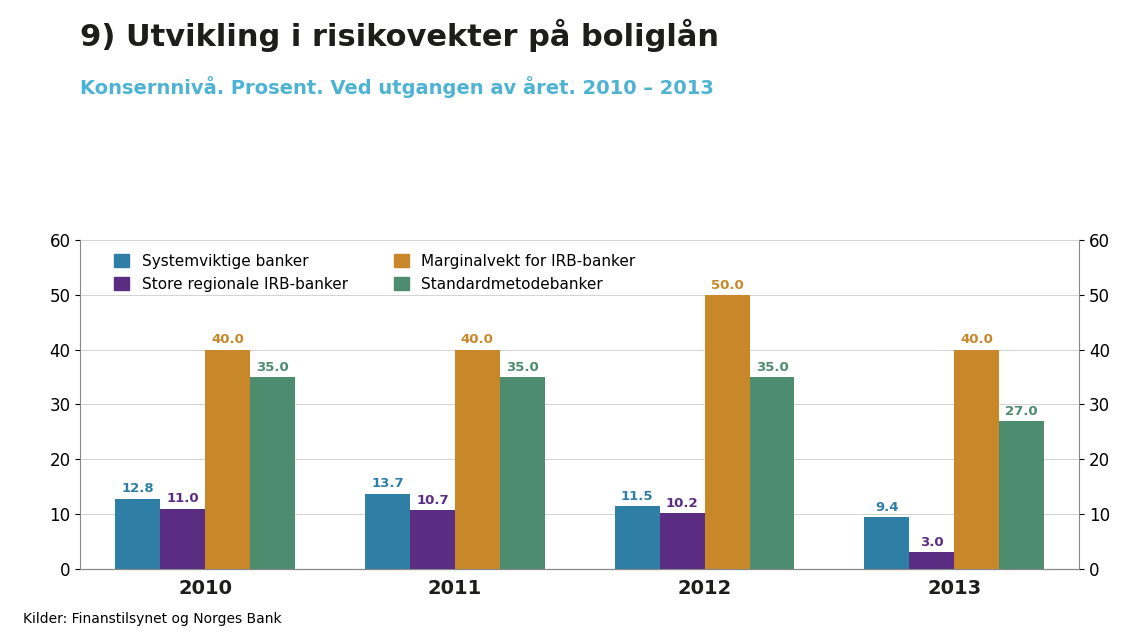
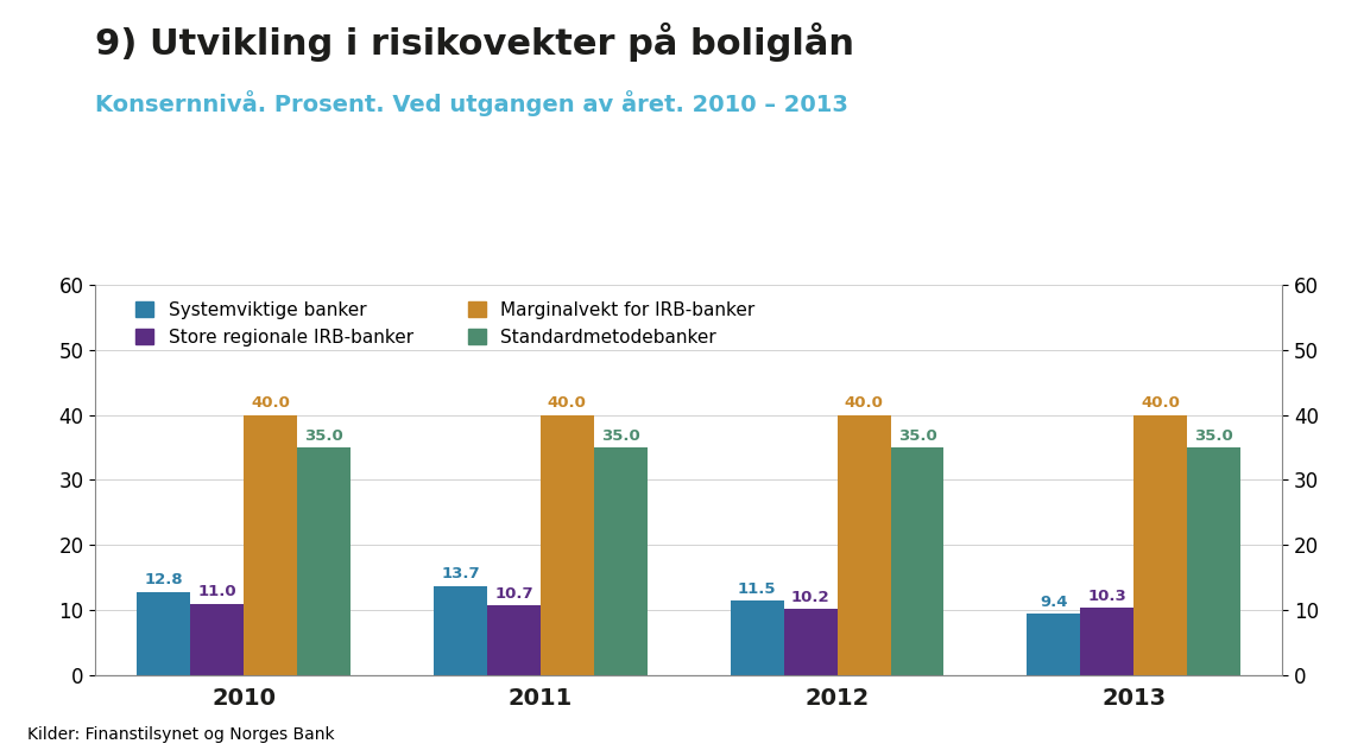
Marginalvekt for IRB-banker/2012: 50.0 -> 40.0
Store regionale IRB-banker/2013: 3.0 -> 10.3
Standardmetodebanker/2013: 27.0 -> 35.0
